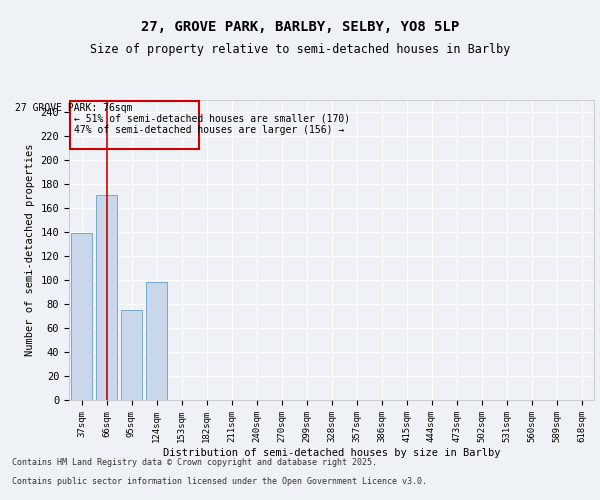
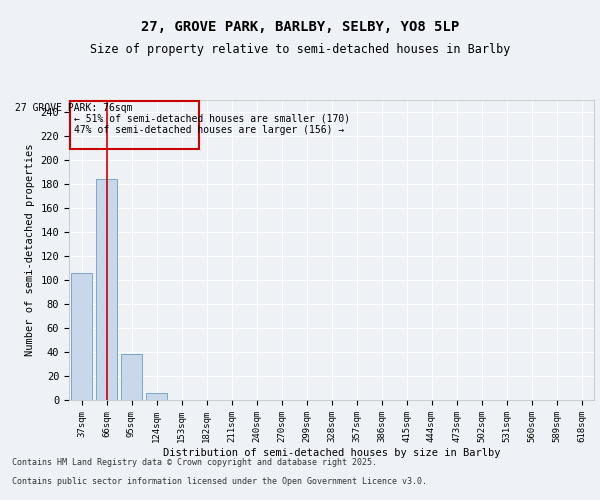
37sqm: 139 -> 106
66sqm: 171 -> 184
95sqm: 75 -> 38
124sqm: 98 -> 6
